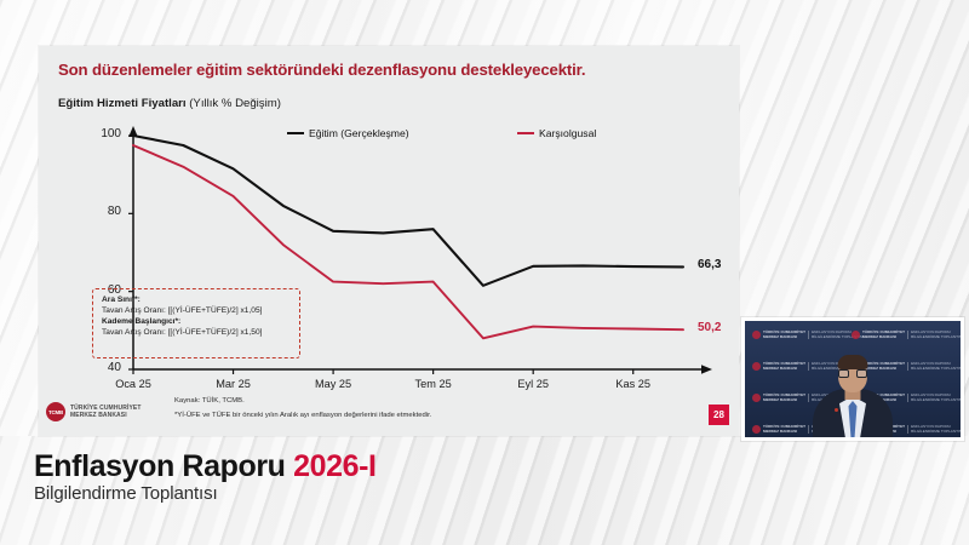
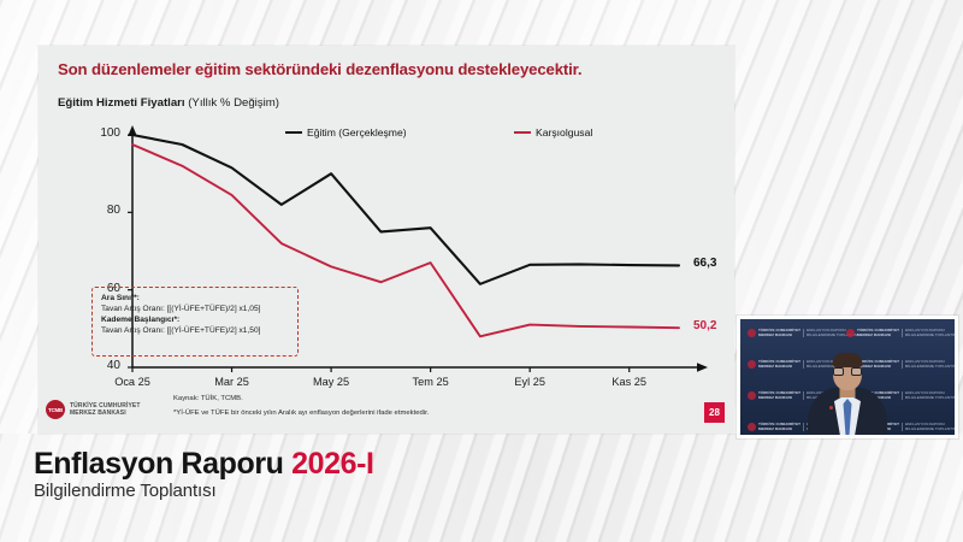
Eğitim (Gerçekleşme)/May 25: 76 -> 90
Karşıolgusal/May 25: 62 -> 66
Karşıolgusal/Tem 25: 62 -> 67
